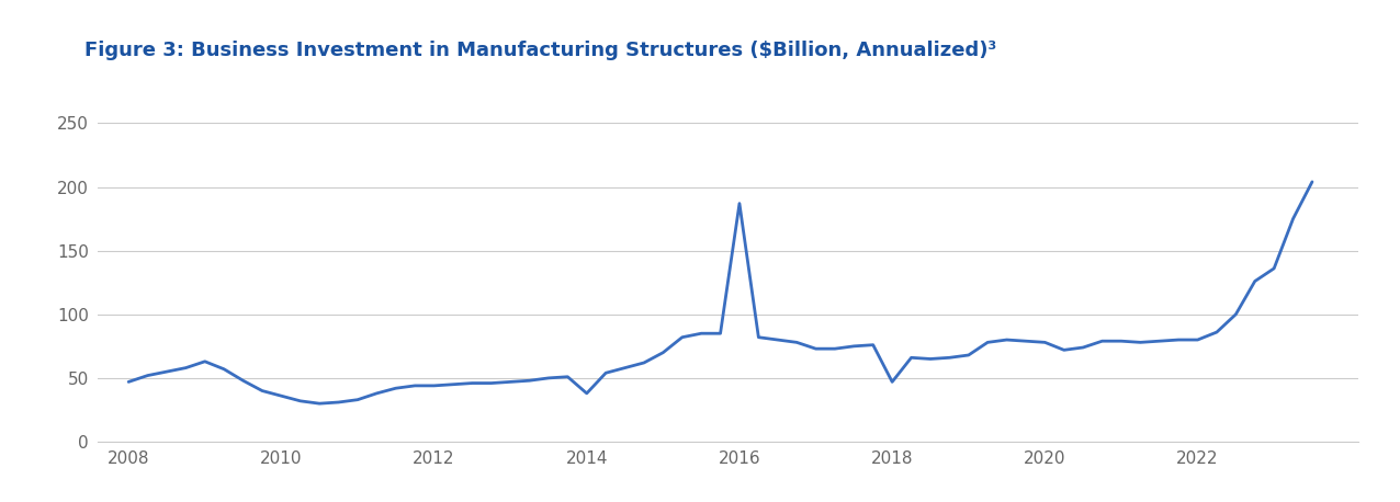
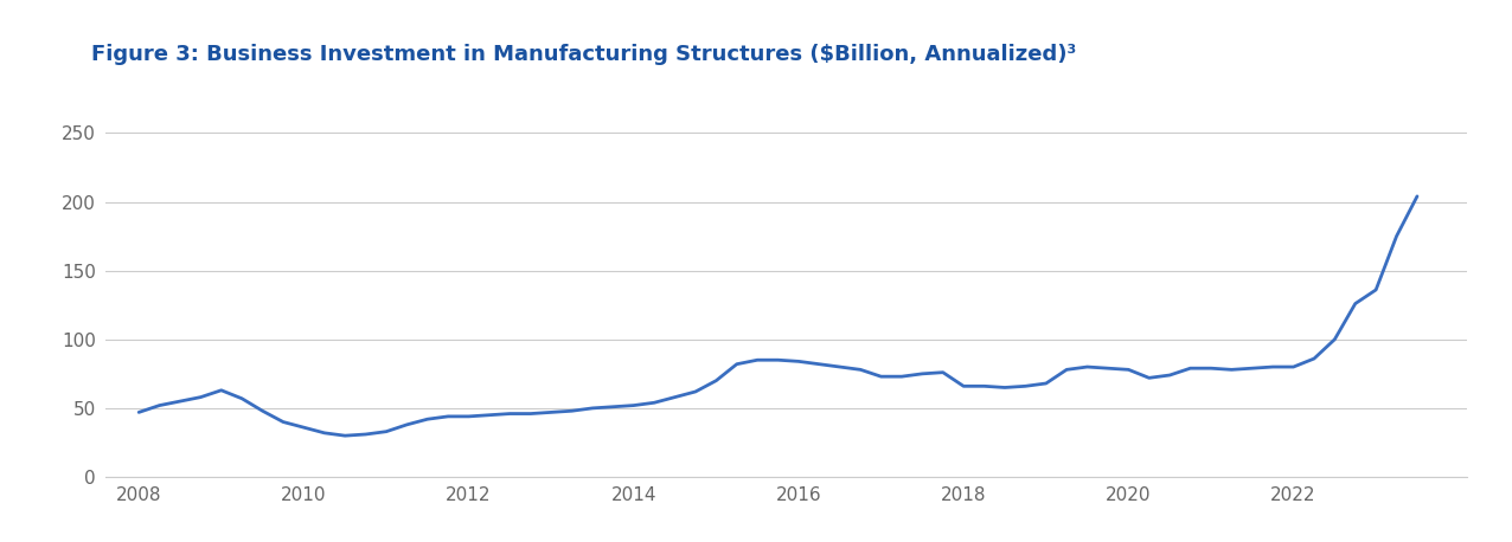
2014: 38 -> 52
2016: 187 -> 84
2018: 47 -> 66
